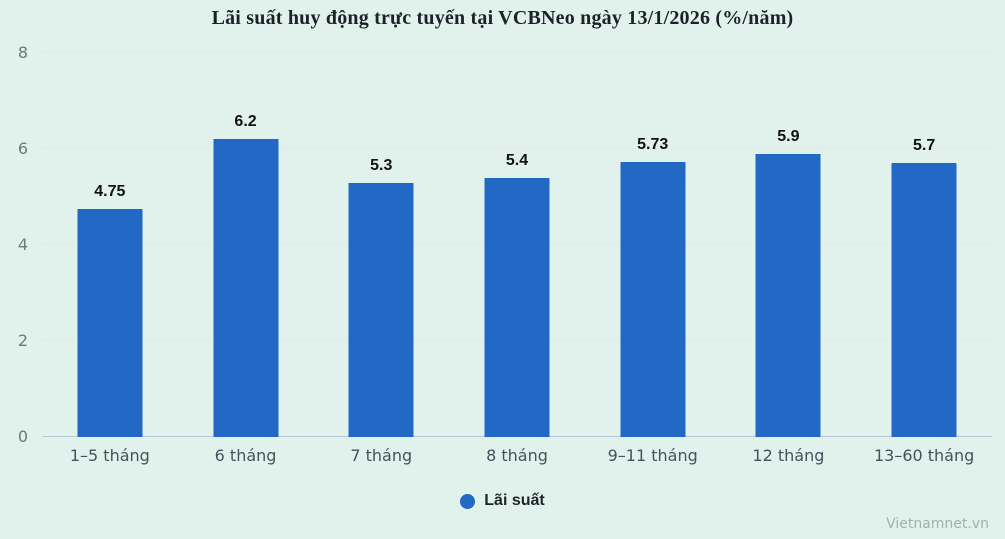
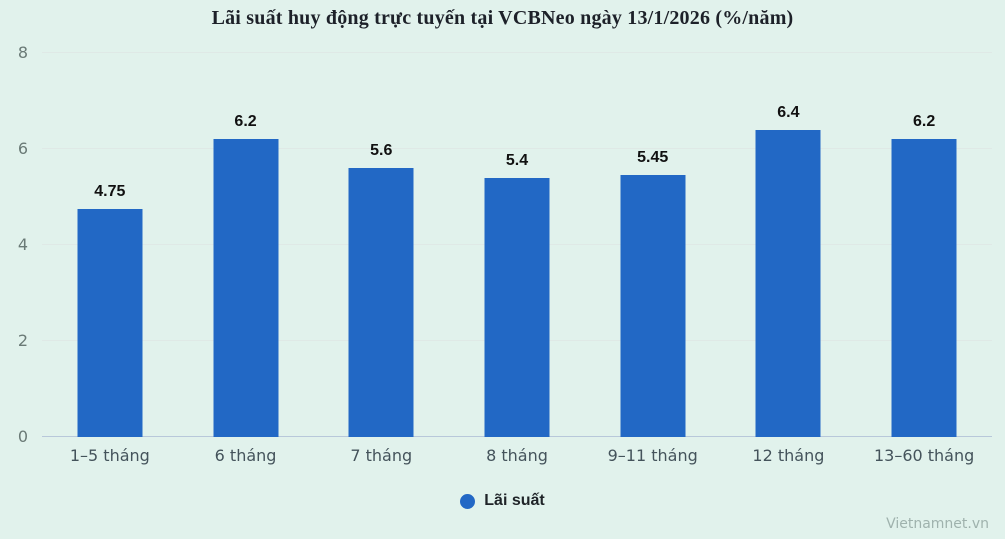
7 tháng: 5.3 -> 5.6
9–11 tháng: 5.73 -> 5.45
12 tháng: 5.9 -> 6.4
13–60 tháng: 5.7 -> 6.2
